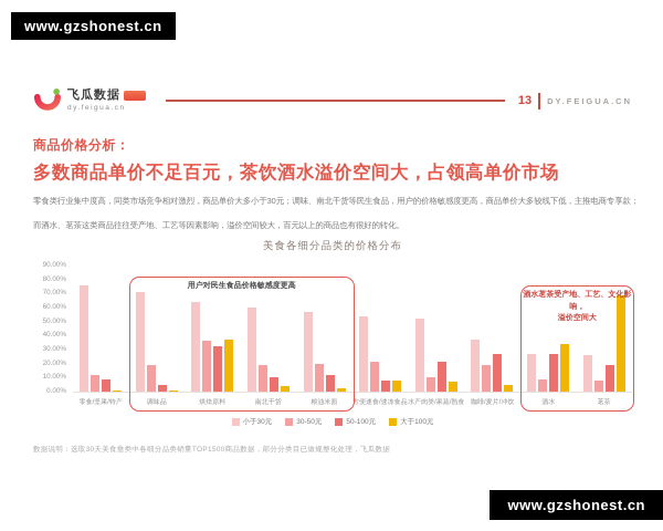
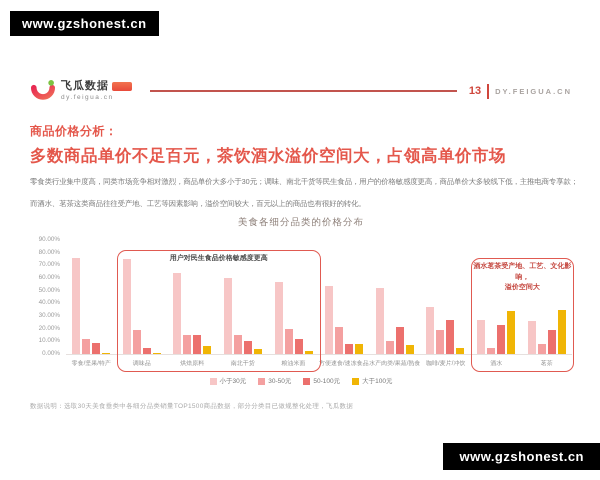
小于30元/调味品: 71% -> 75%
30-50元/烘焙原料: 36% -> 15%
50-100元/烘焙原料: 32% -> 15%
大于100元/烘焙原料: 37% -> 6%
30-50元/南北干货: 19% -> 15%
30-50元/酒水: 9% -> 5%
50-100元/酒水: 27% -> 23%
大于100元/茗茶: 69% -> 35%
